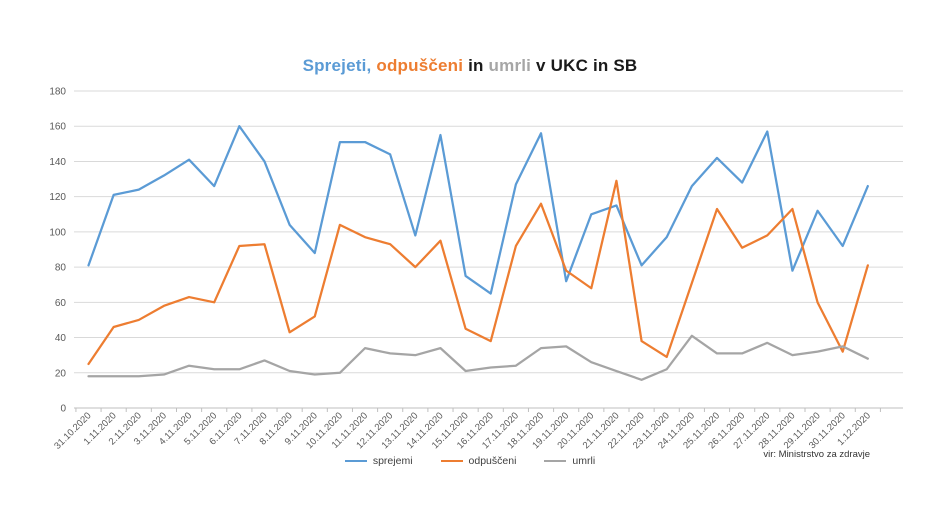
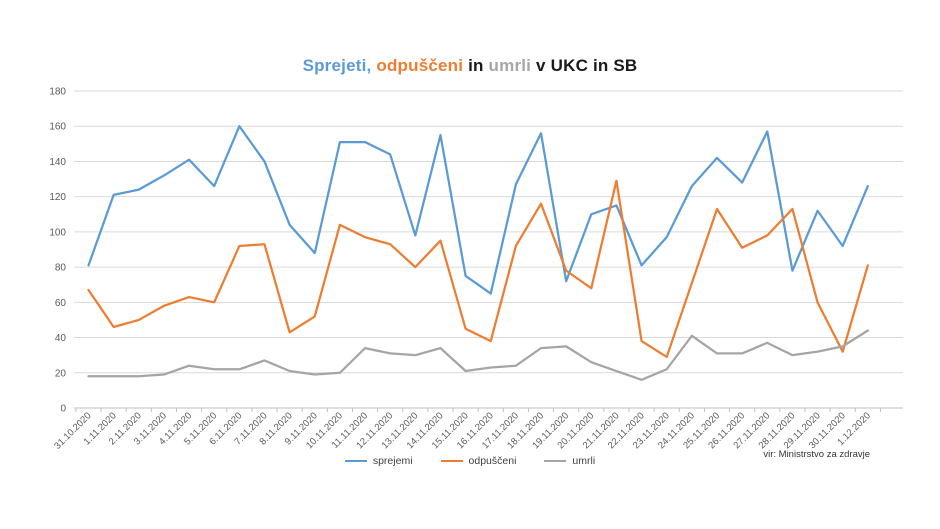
odpuščeni/31.10.2020: 25 -> 67
umrli/1.12.2020: 28 -> 44
